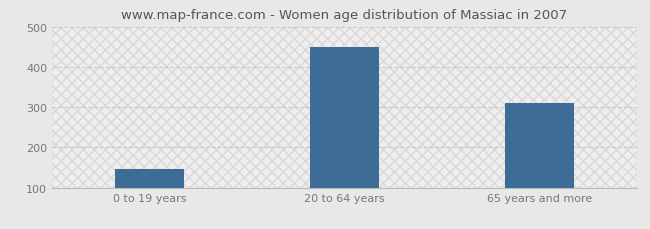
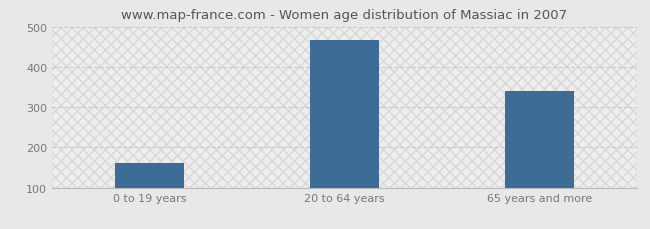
0 to 19 years: 145 -> 160
20 to 64 years: 450 -> 467
65 years and more: 310 -> 341
